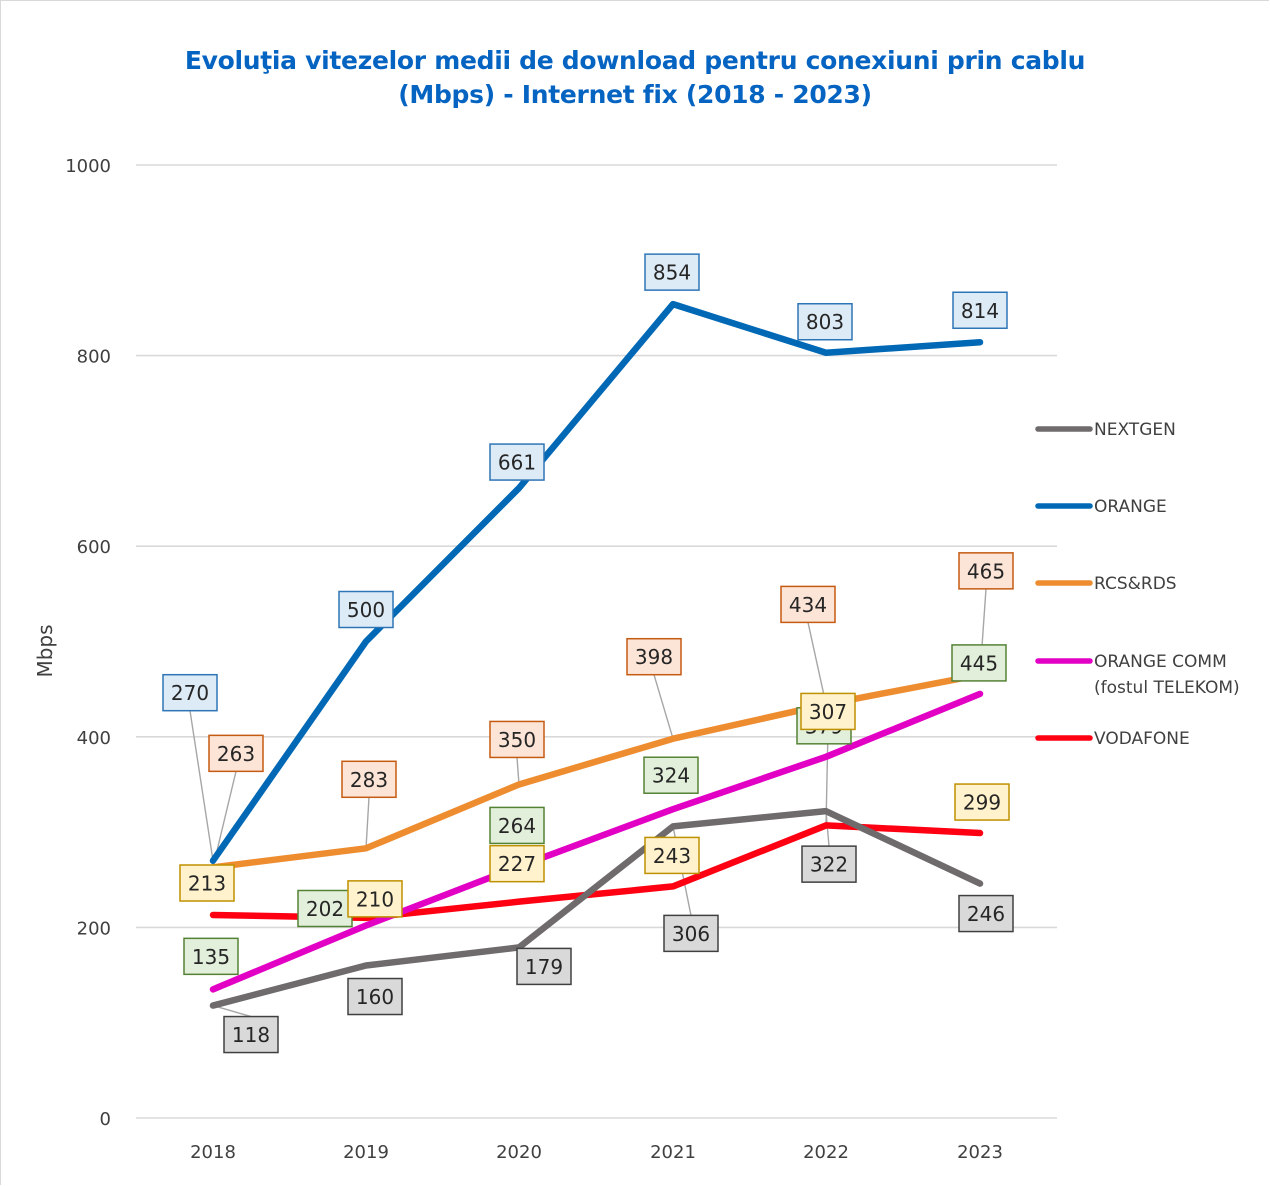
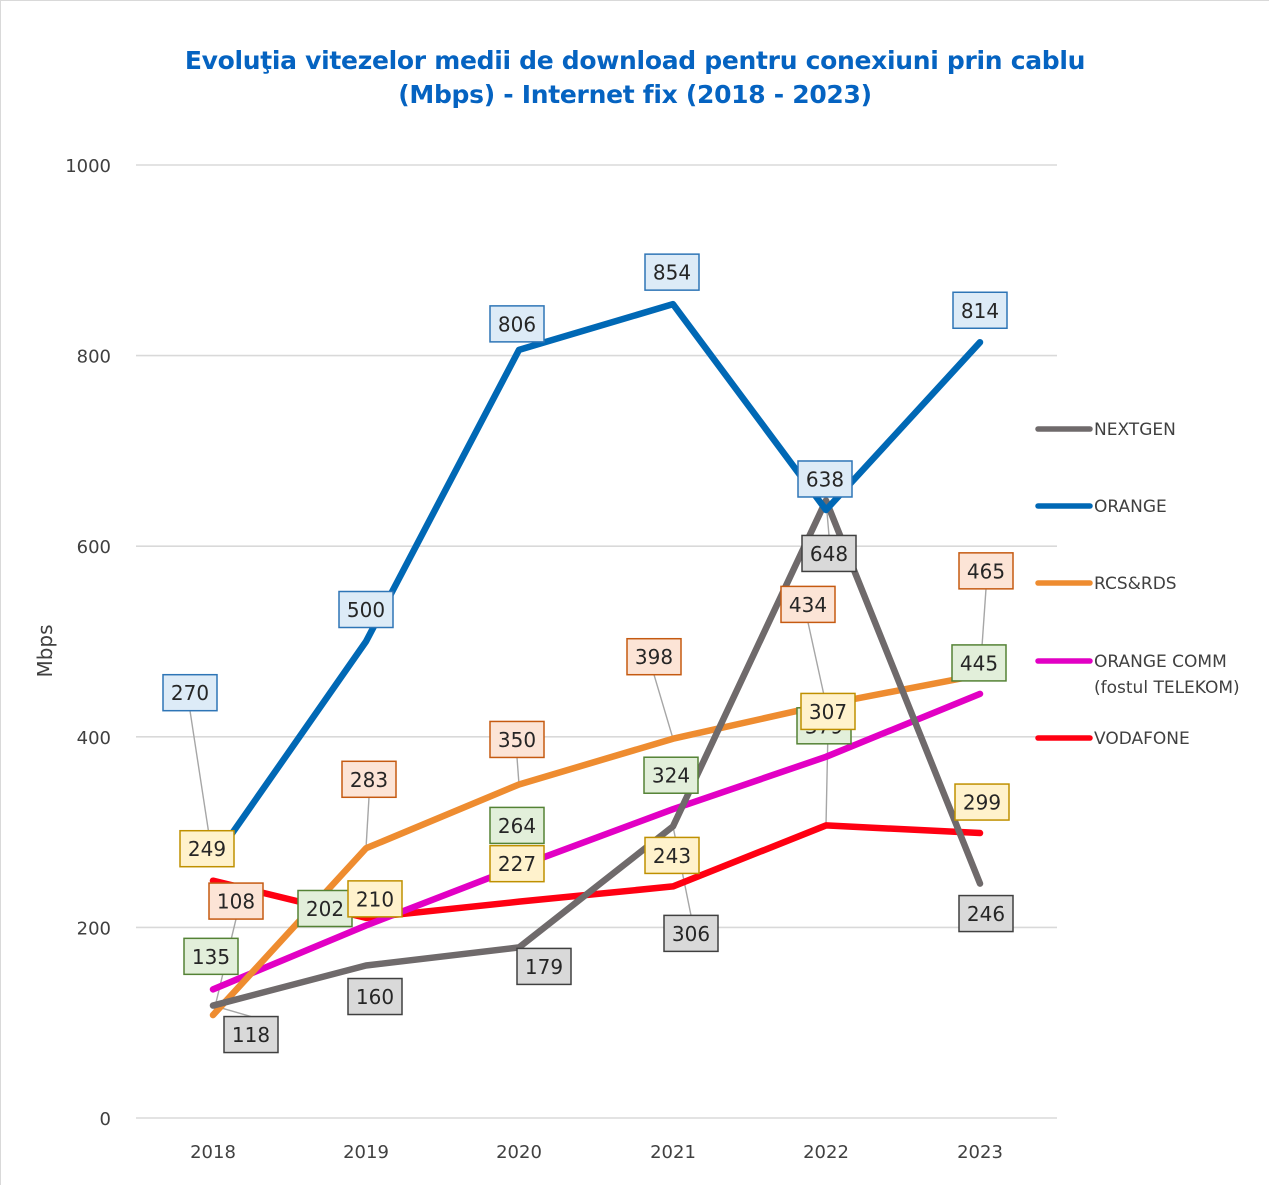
RCS&RDS/2018: 263 -> 108
VODAFONE/2018: 213 -> 249
ORANGE/2020: 661 -> 806
NEXTGEN/2022: 322 -> 648
ORANGE/2022: 803 -> 638
